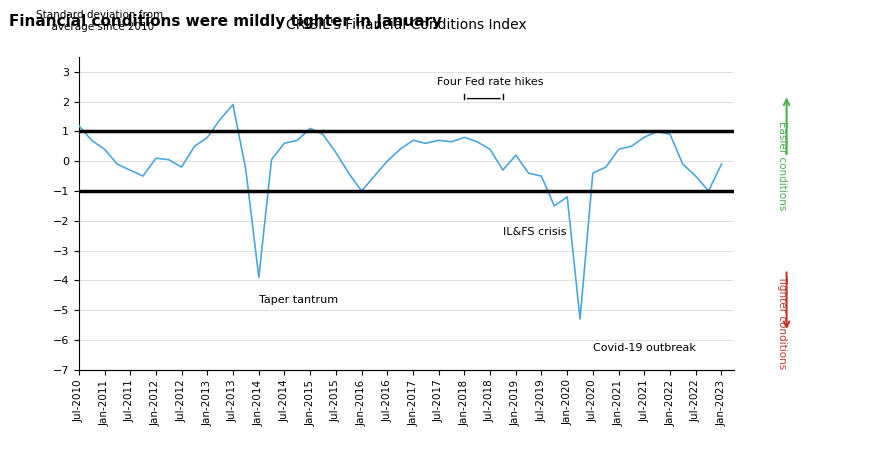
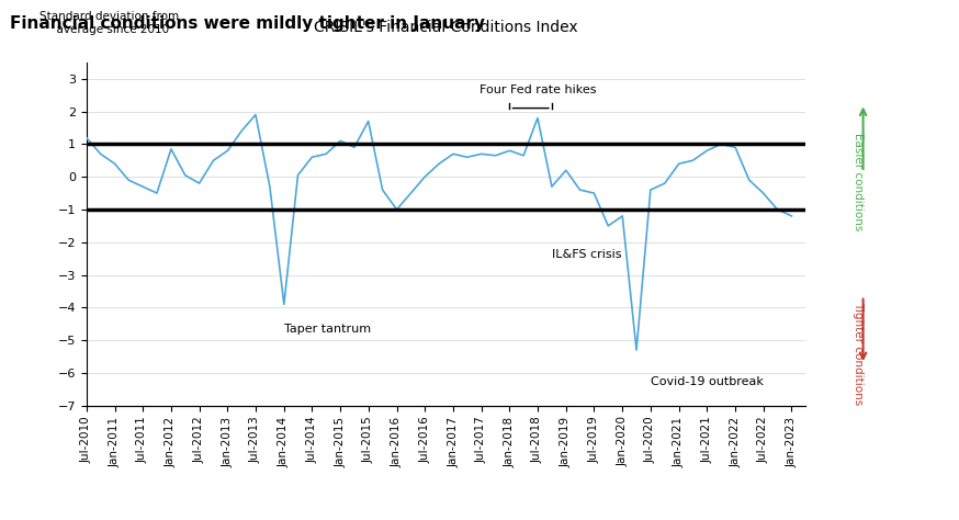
Jan-2012: 0.10 -> 0.85
Jul-2015: 0.30 -> 1.70
Jul-2018: 0.40 -> 1.80
Jan-2023: -0.10 -> -1.20
